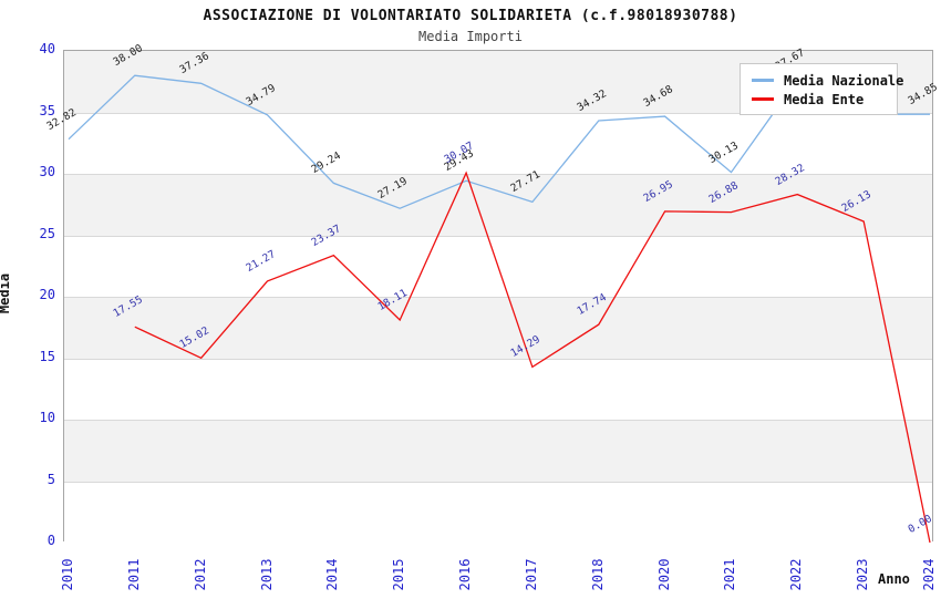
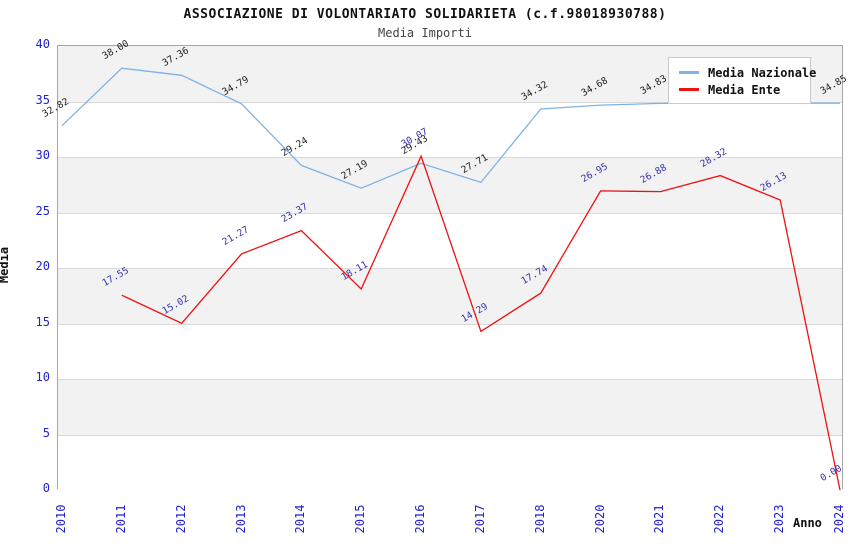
Media Nazionale/2021: 30.13 -> 34.83
Media Nazionale/2022: 37.67 -> 34.85
